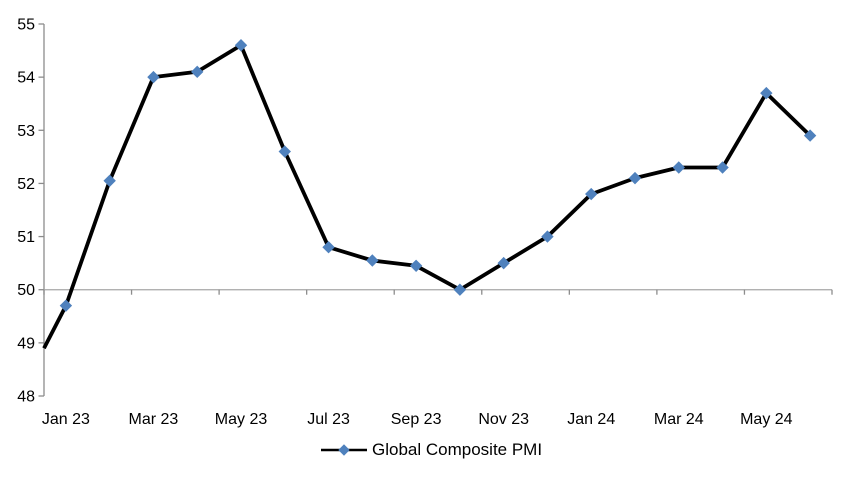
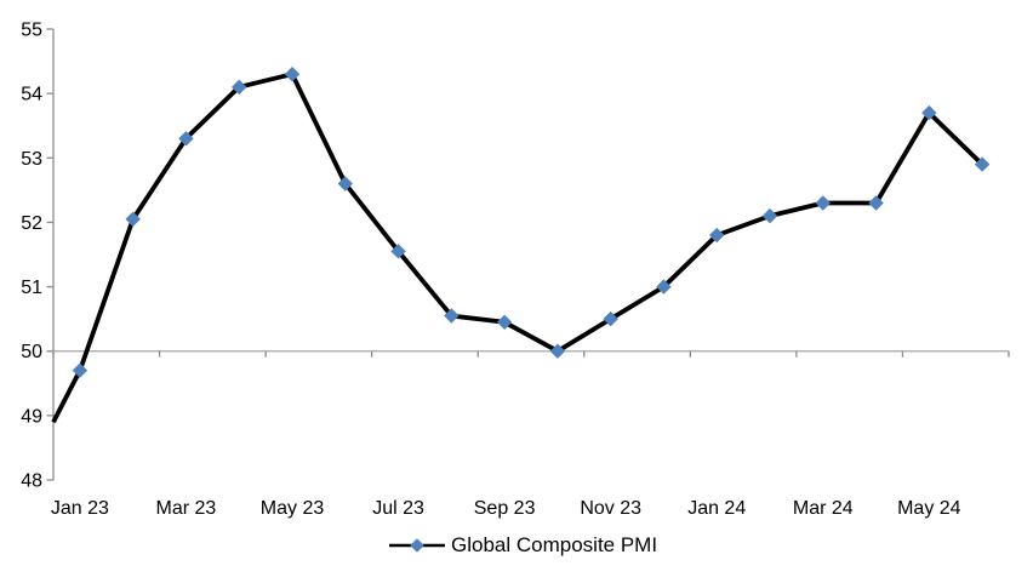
Mar 23: 54.0 -> 53.3
May 23: 54.6 -> 54.3
Jul 23: 50.8 -> 51.5
